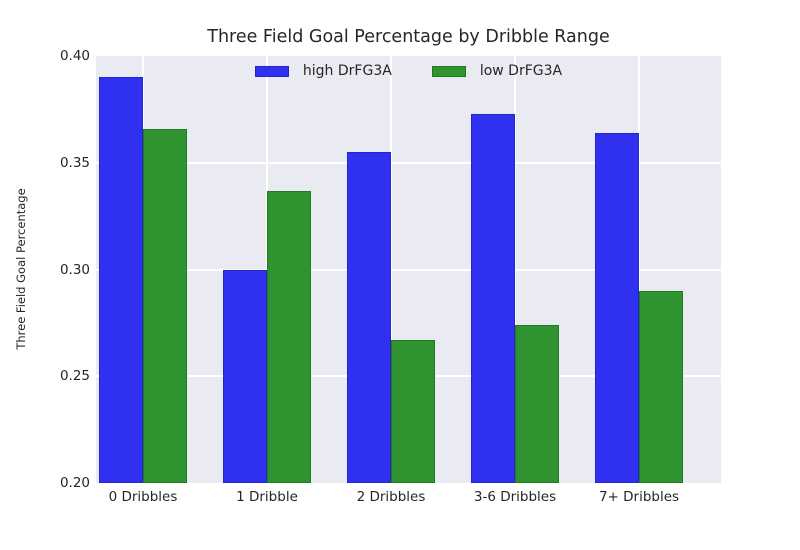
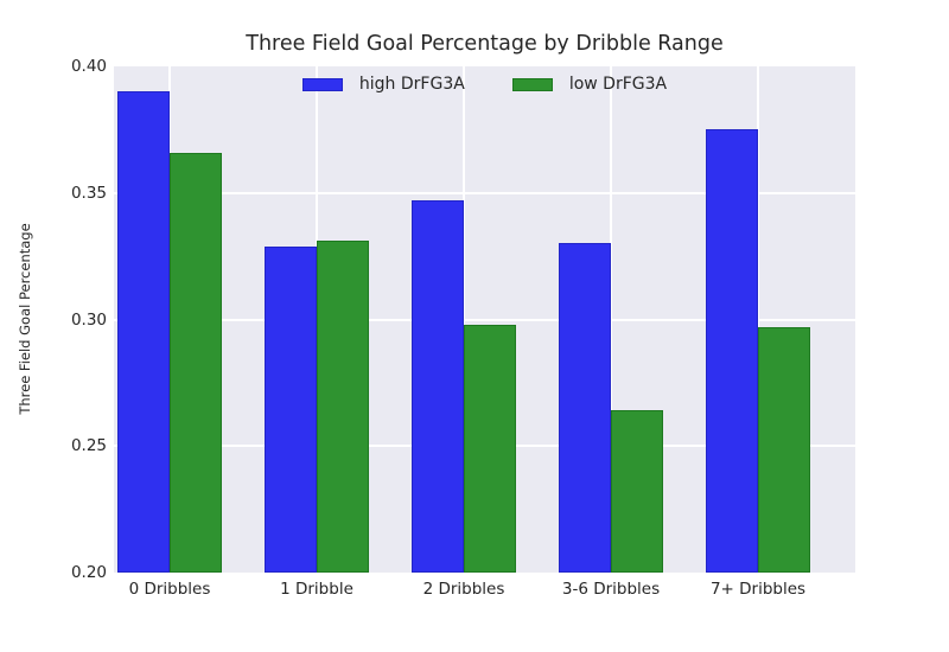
high DrFG3A/1 Dribble: 0.300 -> 0.329
low DrFG3A/1 Dribble: 0.337 -> 0.331
high DrFG3A/2 Dribbles: 0.355 -> 0.347
low DrFG3A/2 Dribbles: 0.267 -> 0.298
high DrFG3A/3-6 Dribbles: 0.373 -> 0.330
low DrFG3A/3-6 Dribbles: 0.274 -> 0.264
high DrFG3A/7+ Dribbles: 0.364 -> 0.375
low DrFG3A/7+ Dribbles: 0.290 -> 0.297
